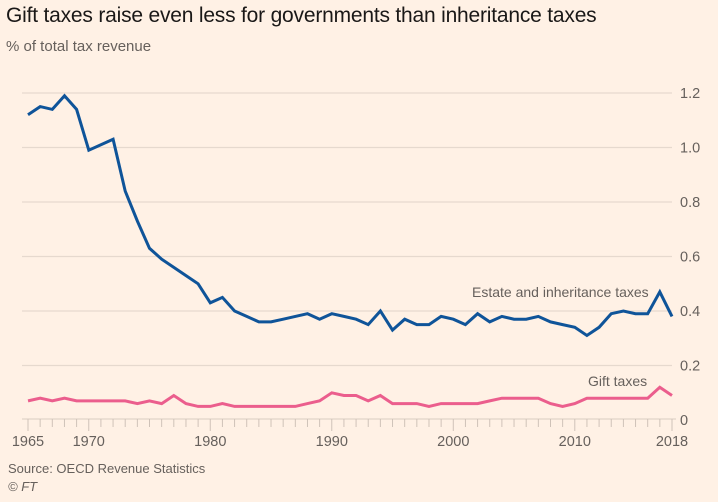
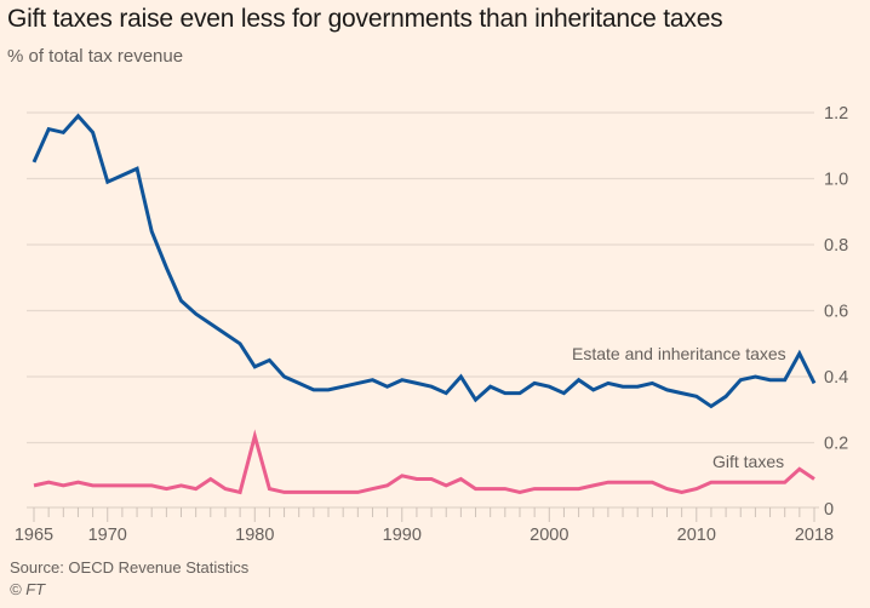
Estate and inheritance taxes/1965: 1.12 -> 1.05
Gift taxes/1980: 0.05 -> 0.22
